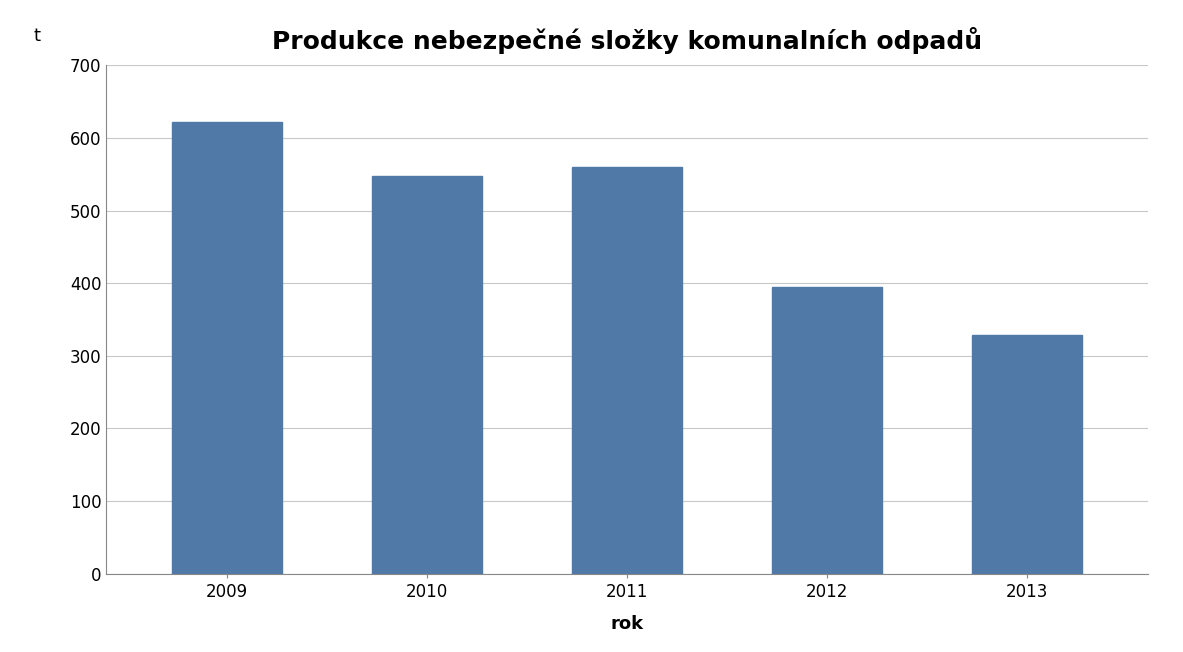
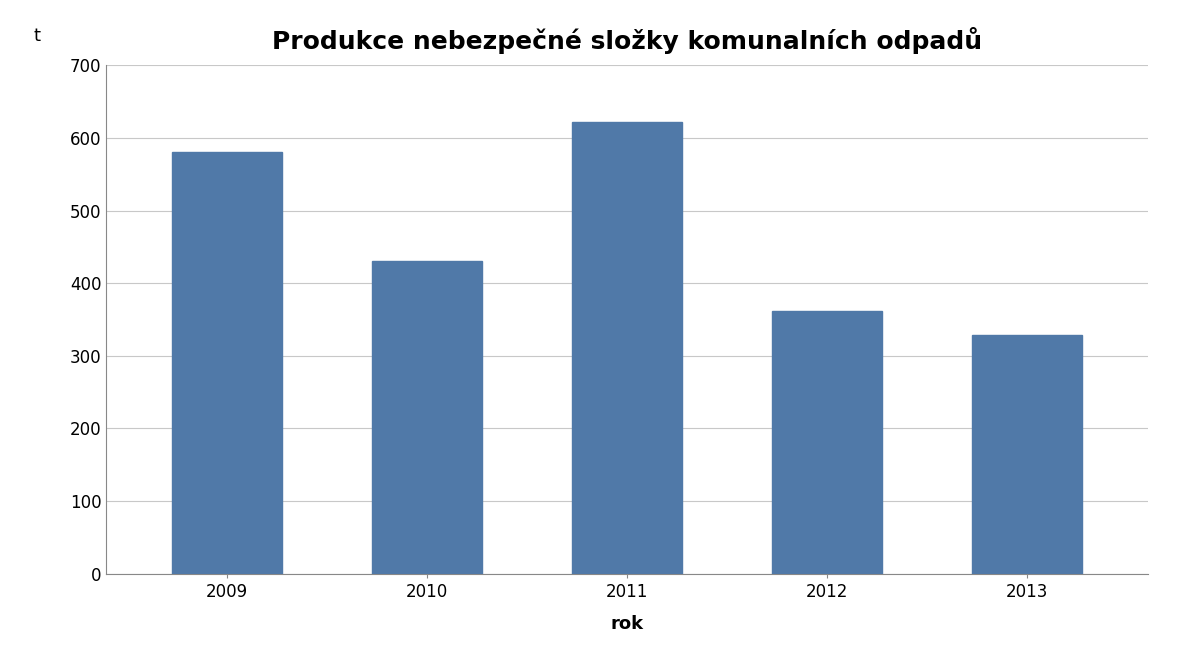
2009: 622 -> 580
2010: 548 -> 430
2011: 560 -> 622
2012: 395 -> 362
